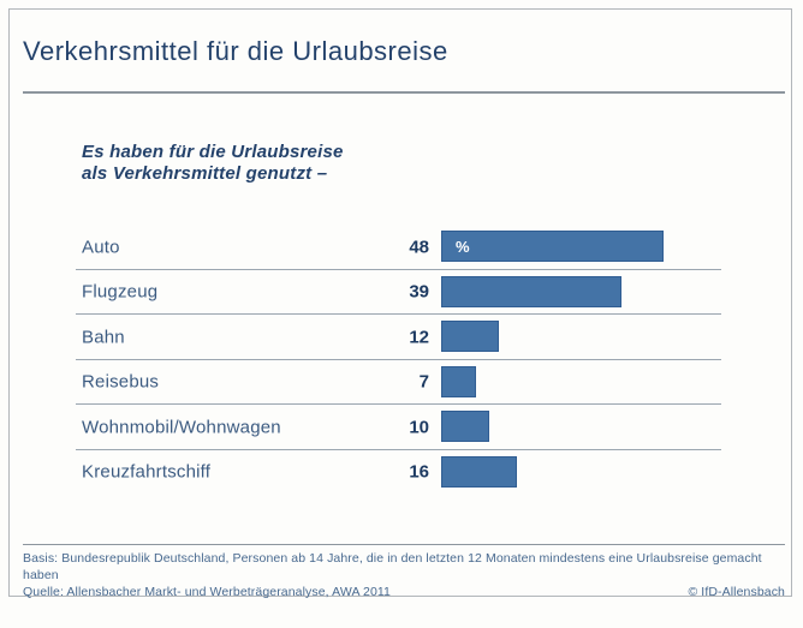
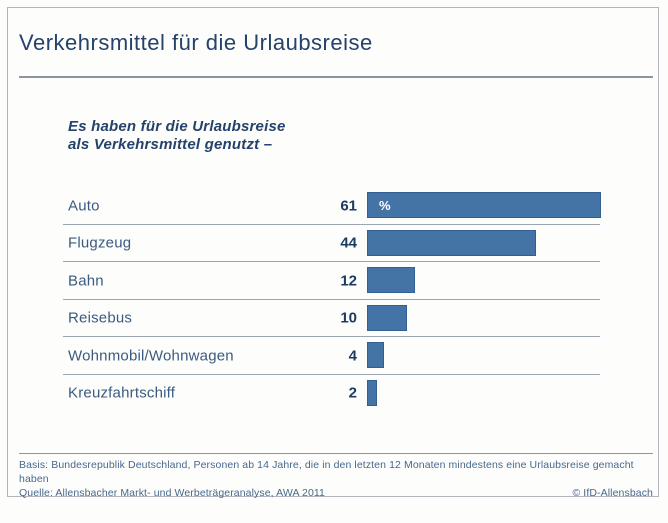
Auto: 48 -> 61
Flugzeug: 39 -> 44
Reisebus: 7 -> 10
Wohnmobil/Wohnwagen: 10 -> 4
Kreuzfahrtschiff: 16 -> 2
